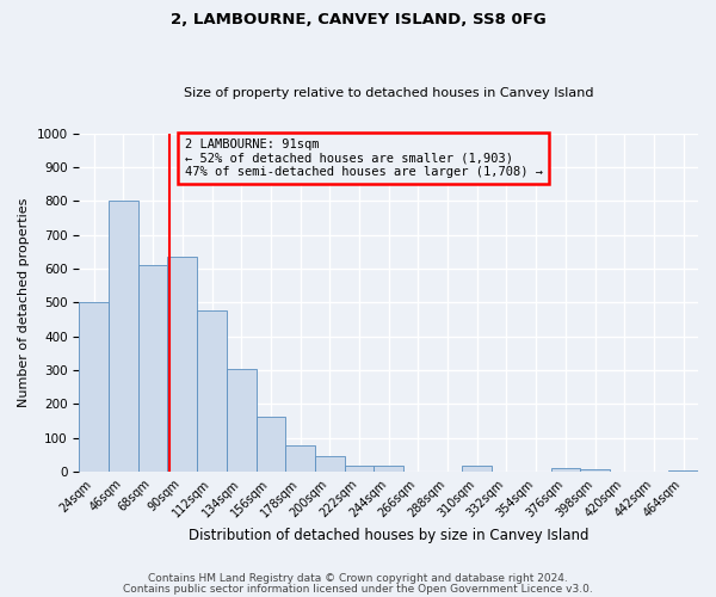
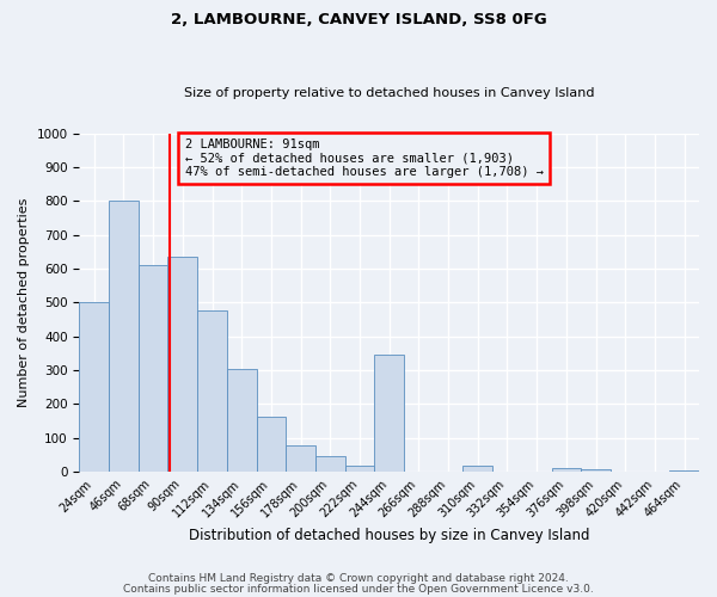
244sqm: 18 -> 345
